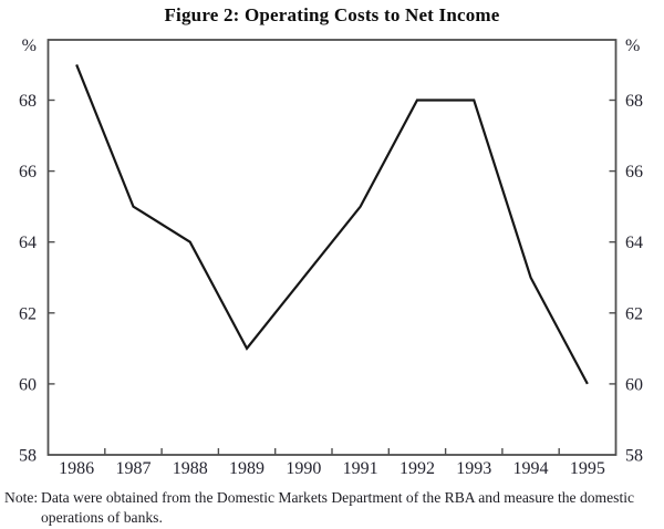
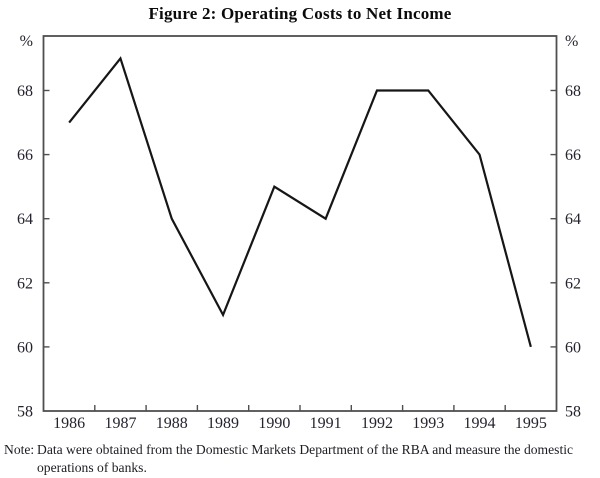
1986: 69 -> 67
1987: 65 -> 69
1990: 63 -> 65
1991: 65 -> 64
1994: 63 -> 66
